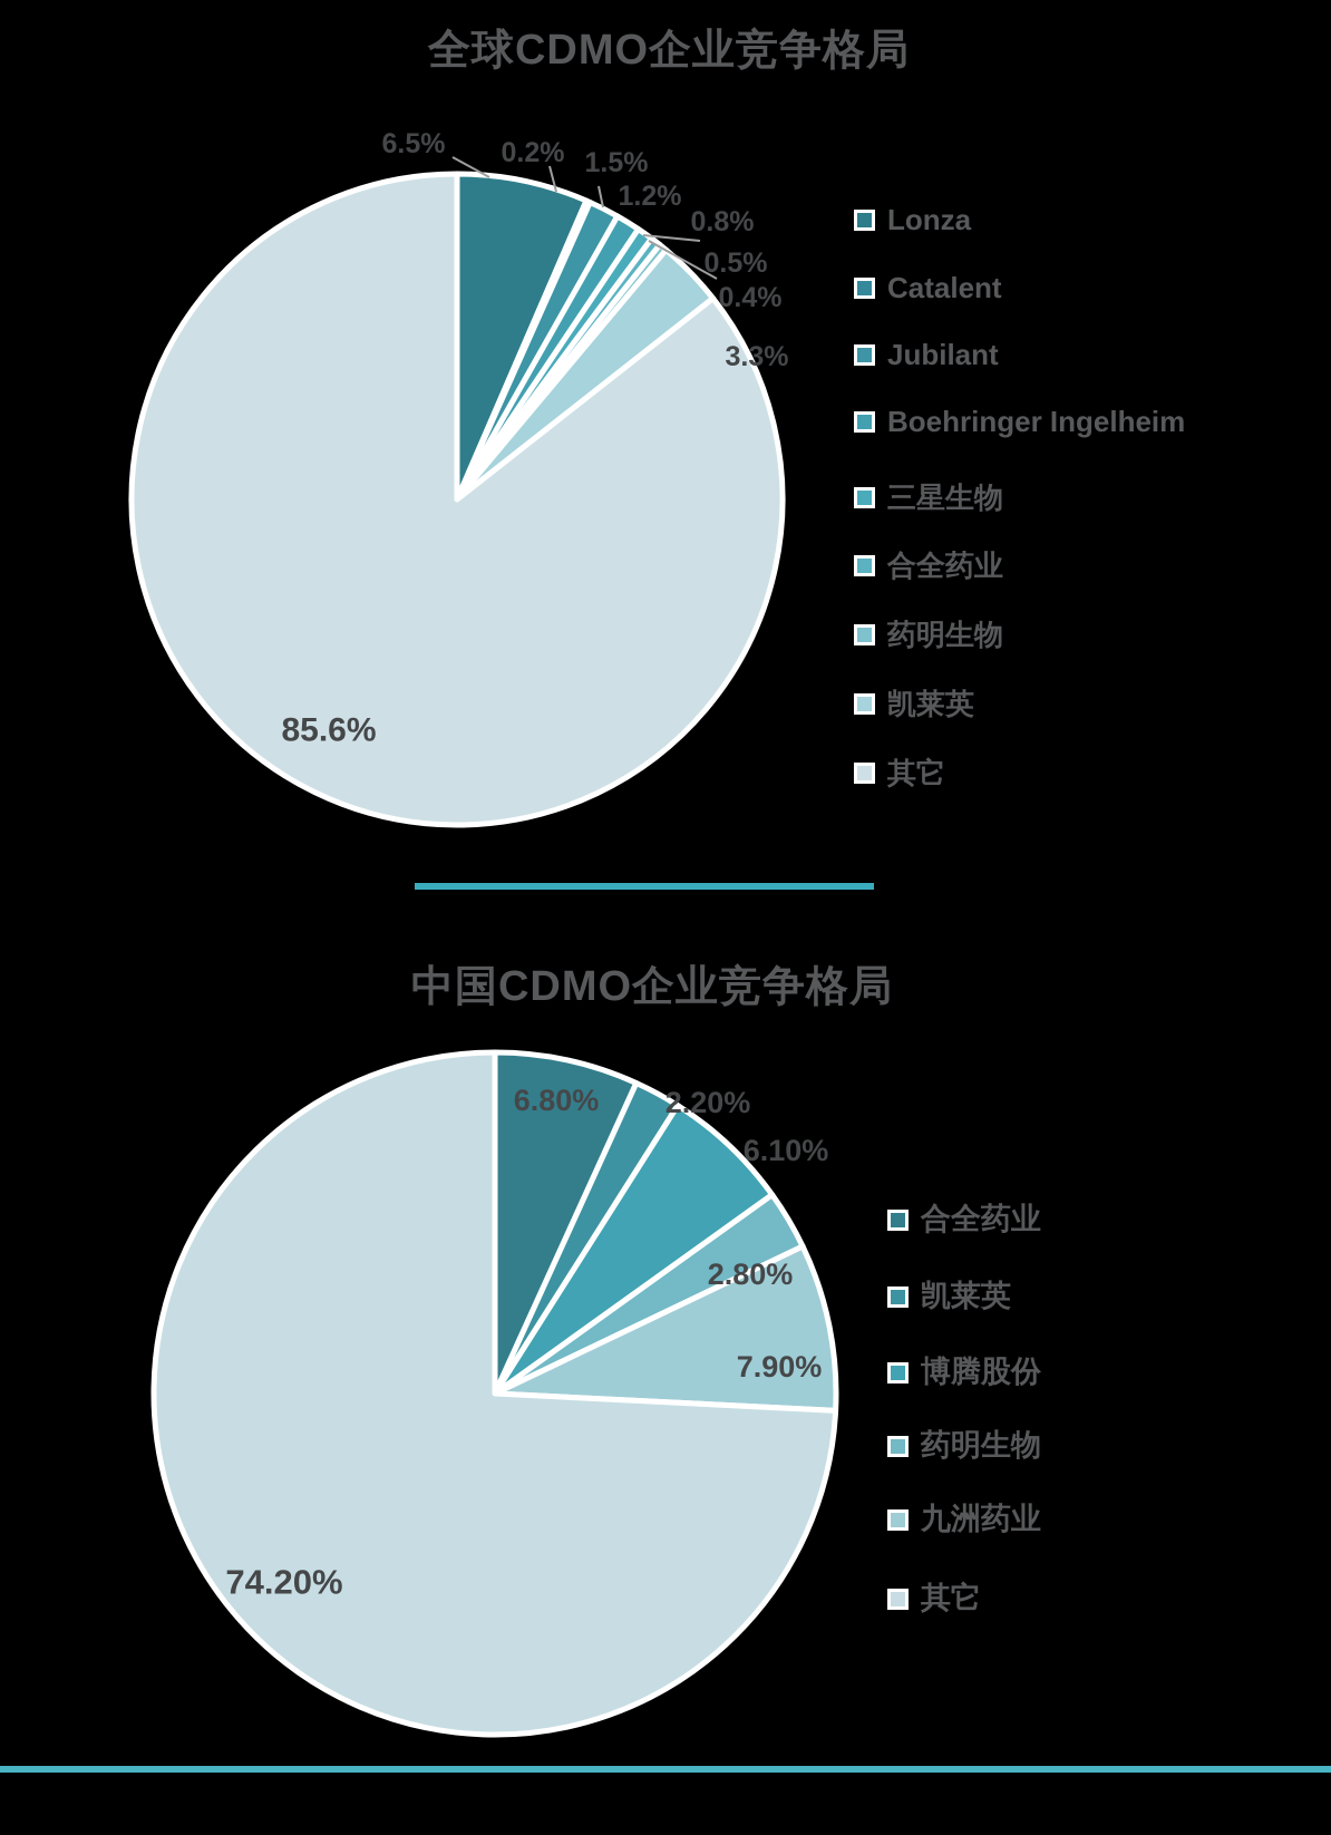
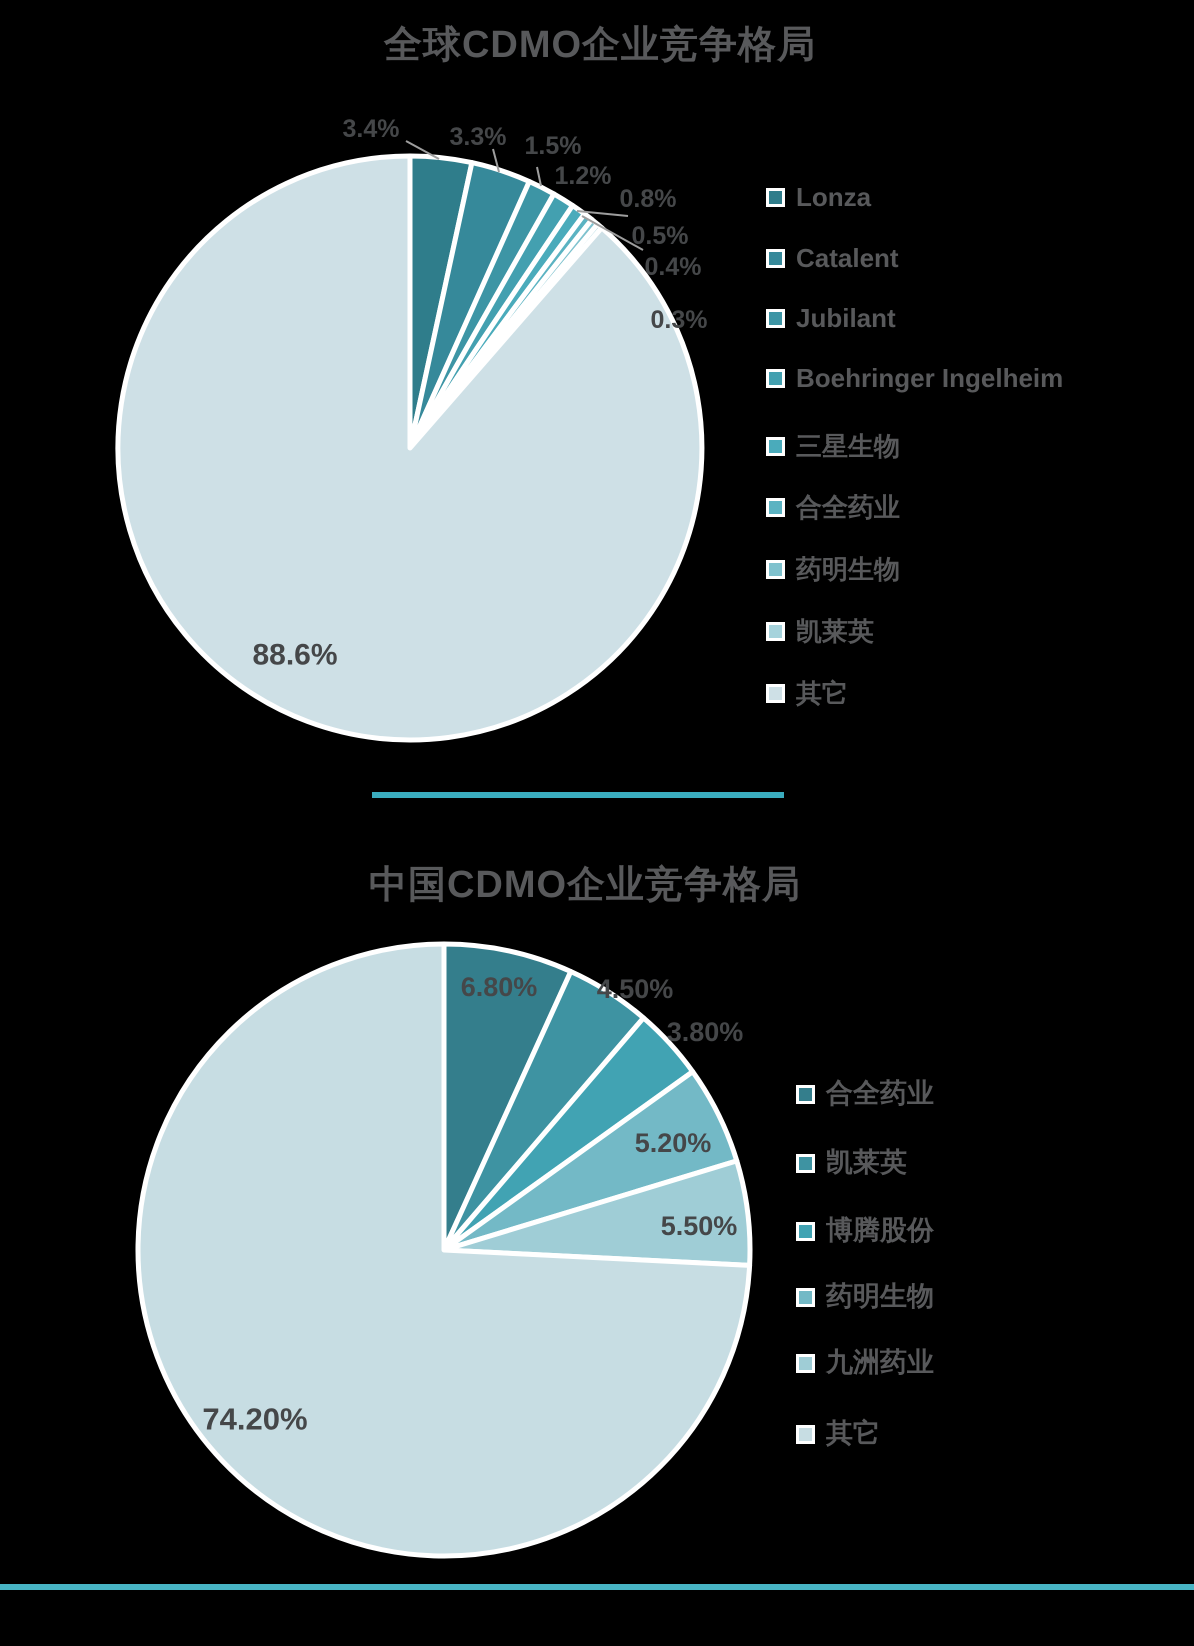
全球CDMO企业竞争格局/Lonza: 6.5% -> 3.4%
全球CDMO企业竞争格局/Catalent: 0.2% -> 3.3%
全球CDMO企业竞争格局/凯莱英: 3.3% -> 0.3%
全球CDMO企业竞争格局/其它: 85.6% -> 88.6%
中国CDMO企业竞争格局/凯莱英: 2.20% -> 4.50%
中国CDMO企业竞争格局/博腾股份: 6.10% -> 3.80%
中国CDMO企业竞争格局/药明生物: 2.80% -> 5.20%
中国CDMO企业竞争格局/九洲药业: 7.90% -> 5.50%
